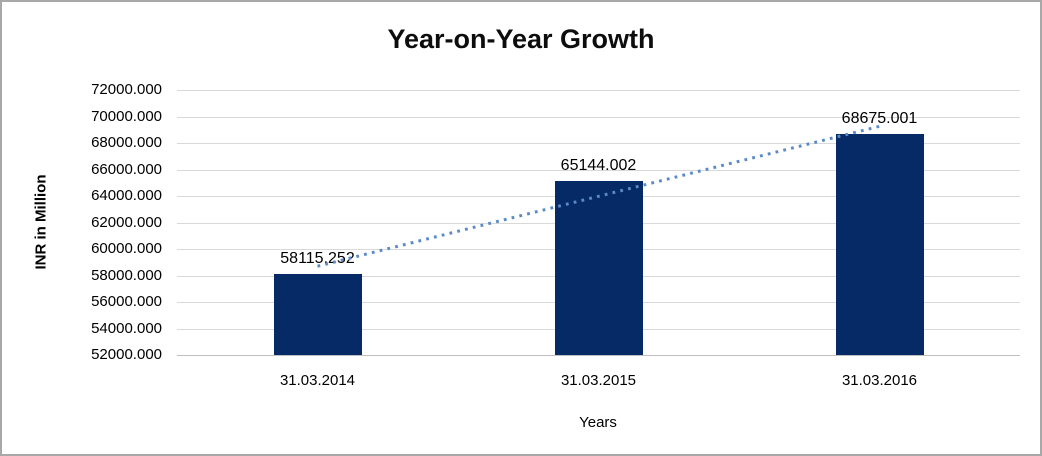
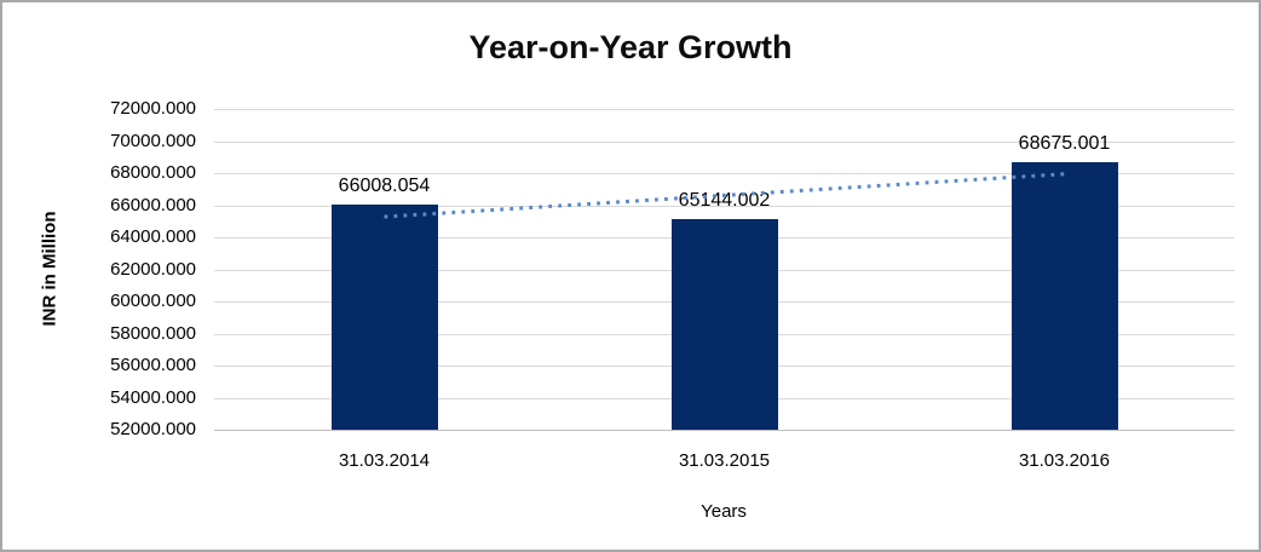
31.03.2014: 58115.252 -> 66008.054
